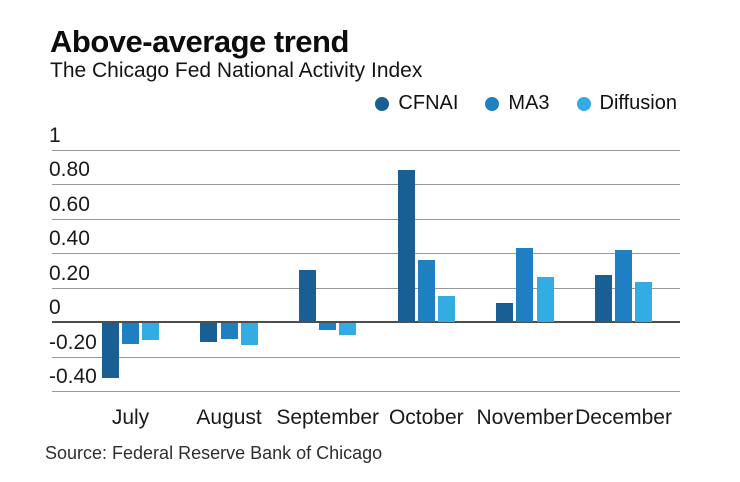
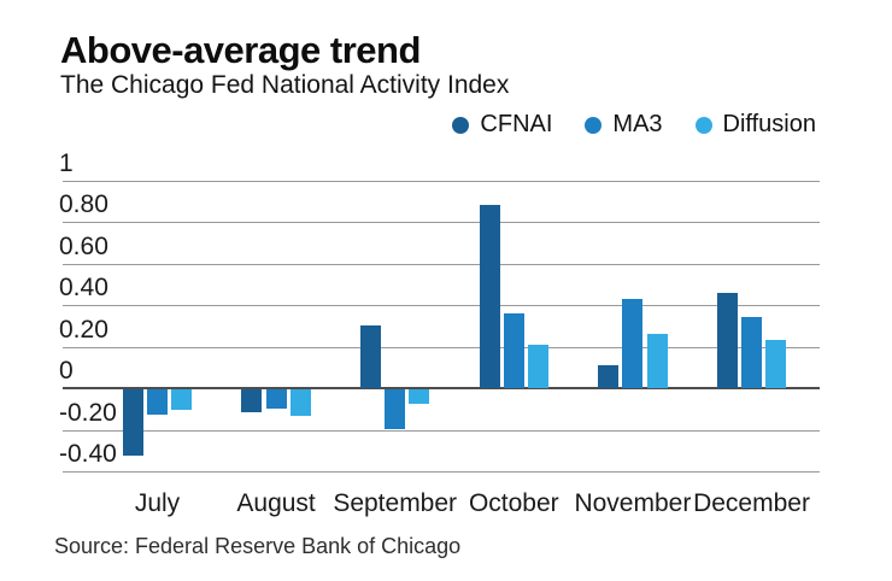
MA3/September: -0.04 -> -0.19
Diffusion/October: 0.15 -> 0.21
CFNAI/December: 0.27 -> 0.46
MA3/December: 0.42 -> 0.34
